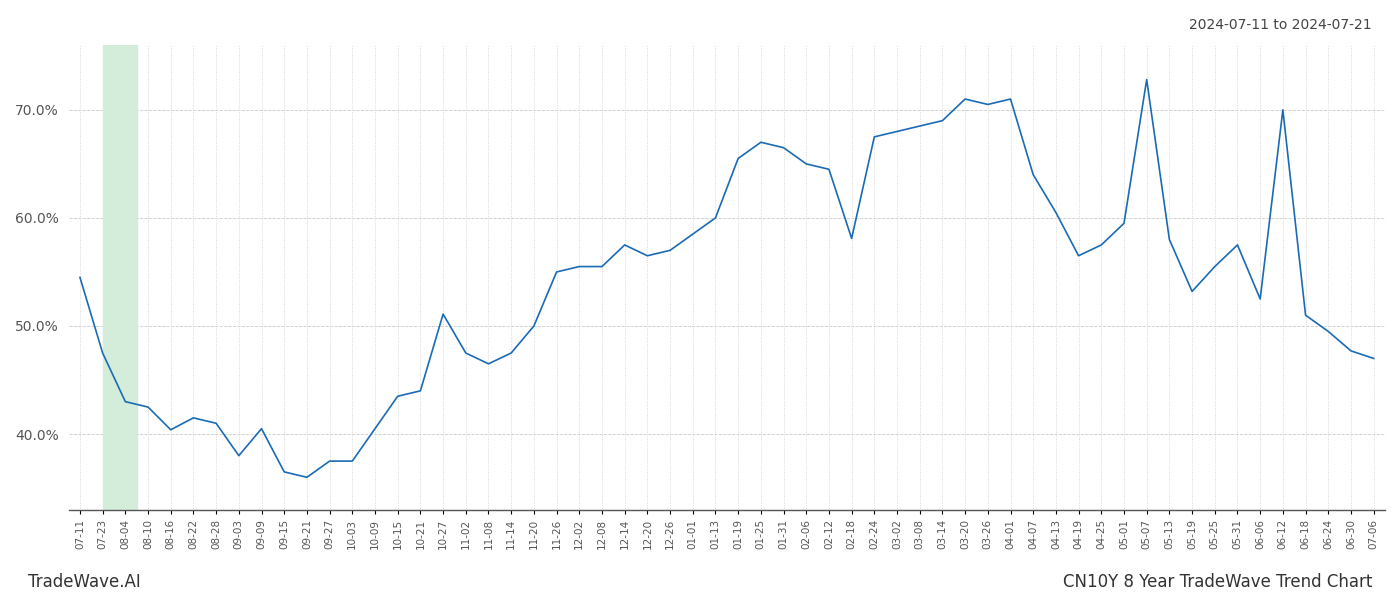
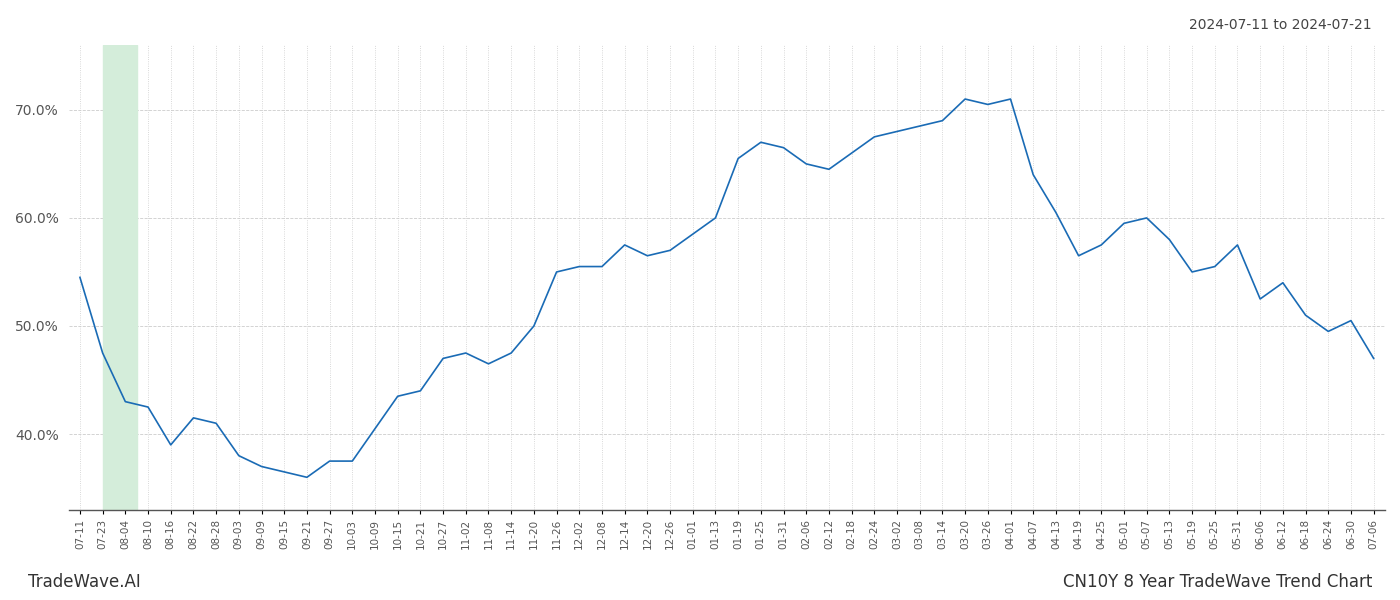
08-16: 40.4% -> 39.0%
09-09: 40.5% -> 37.0%
10-27: 51.1% -> 47.0%
02-18: 58.1% -> 66.0%
05-07: 72.8% -> 60.0%
05-19: 53.2% -> 55.0%
06-12: 70.0% -> 54.0%
06-30: 47.7% -> 50.5%
